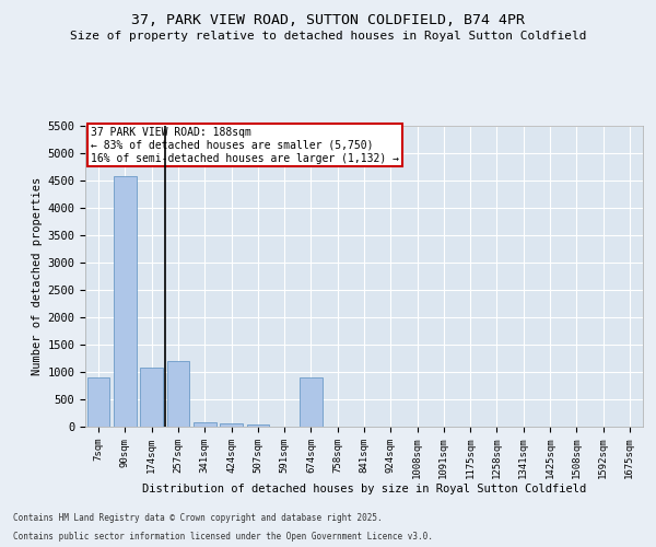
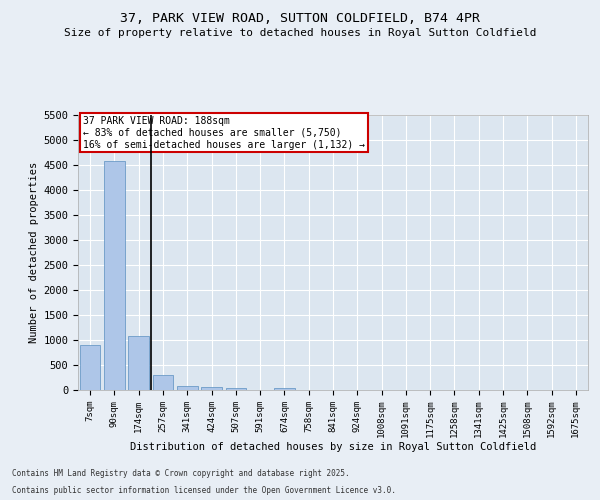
257sqm: 1200 -> 300
674sqm: 900 -> 40
